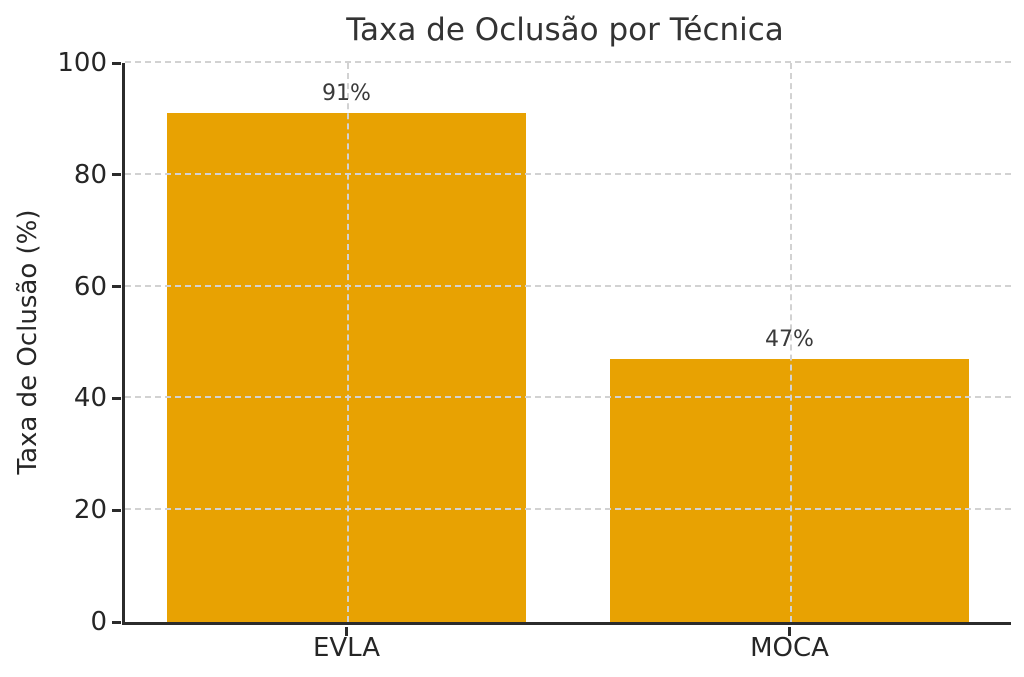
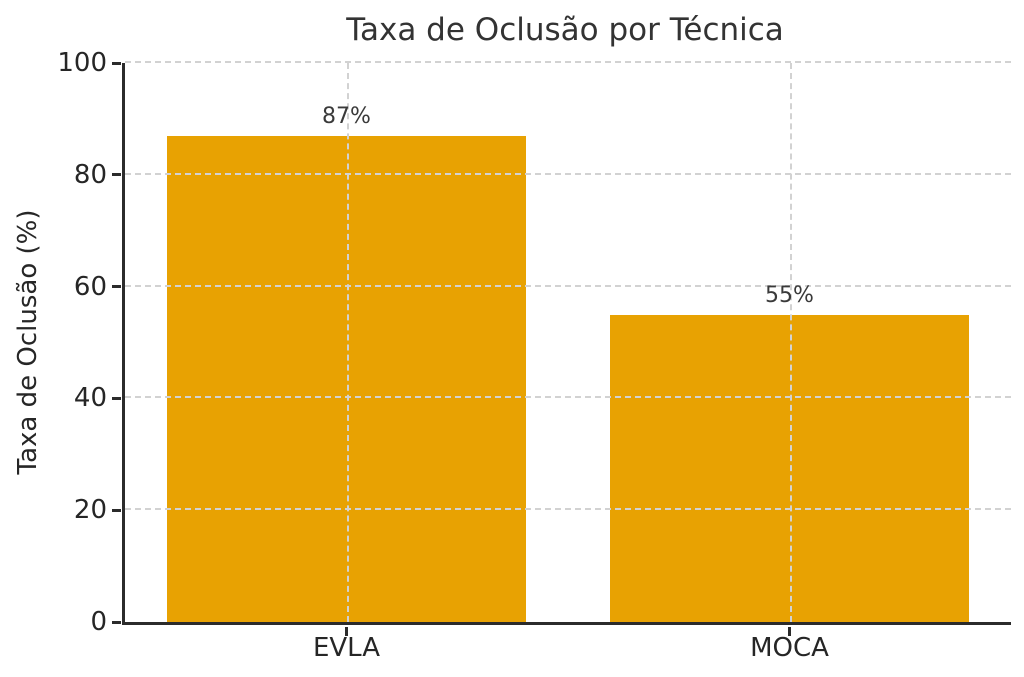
EVLA: 91% -> 87%
MOCA: 47% -> 55%
